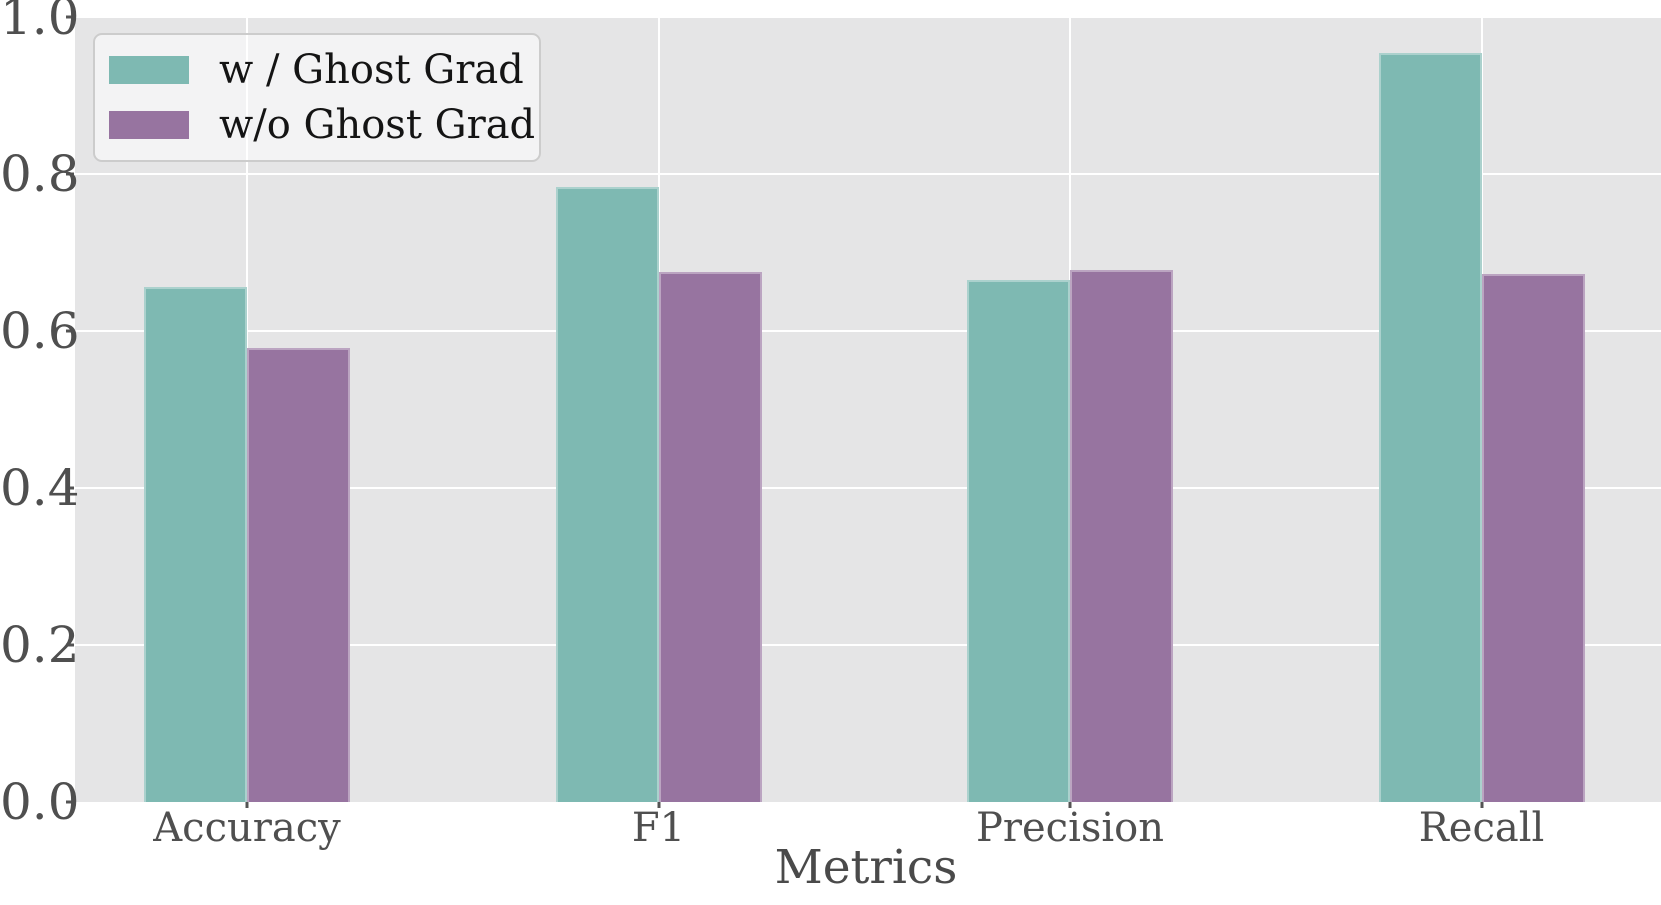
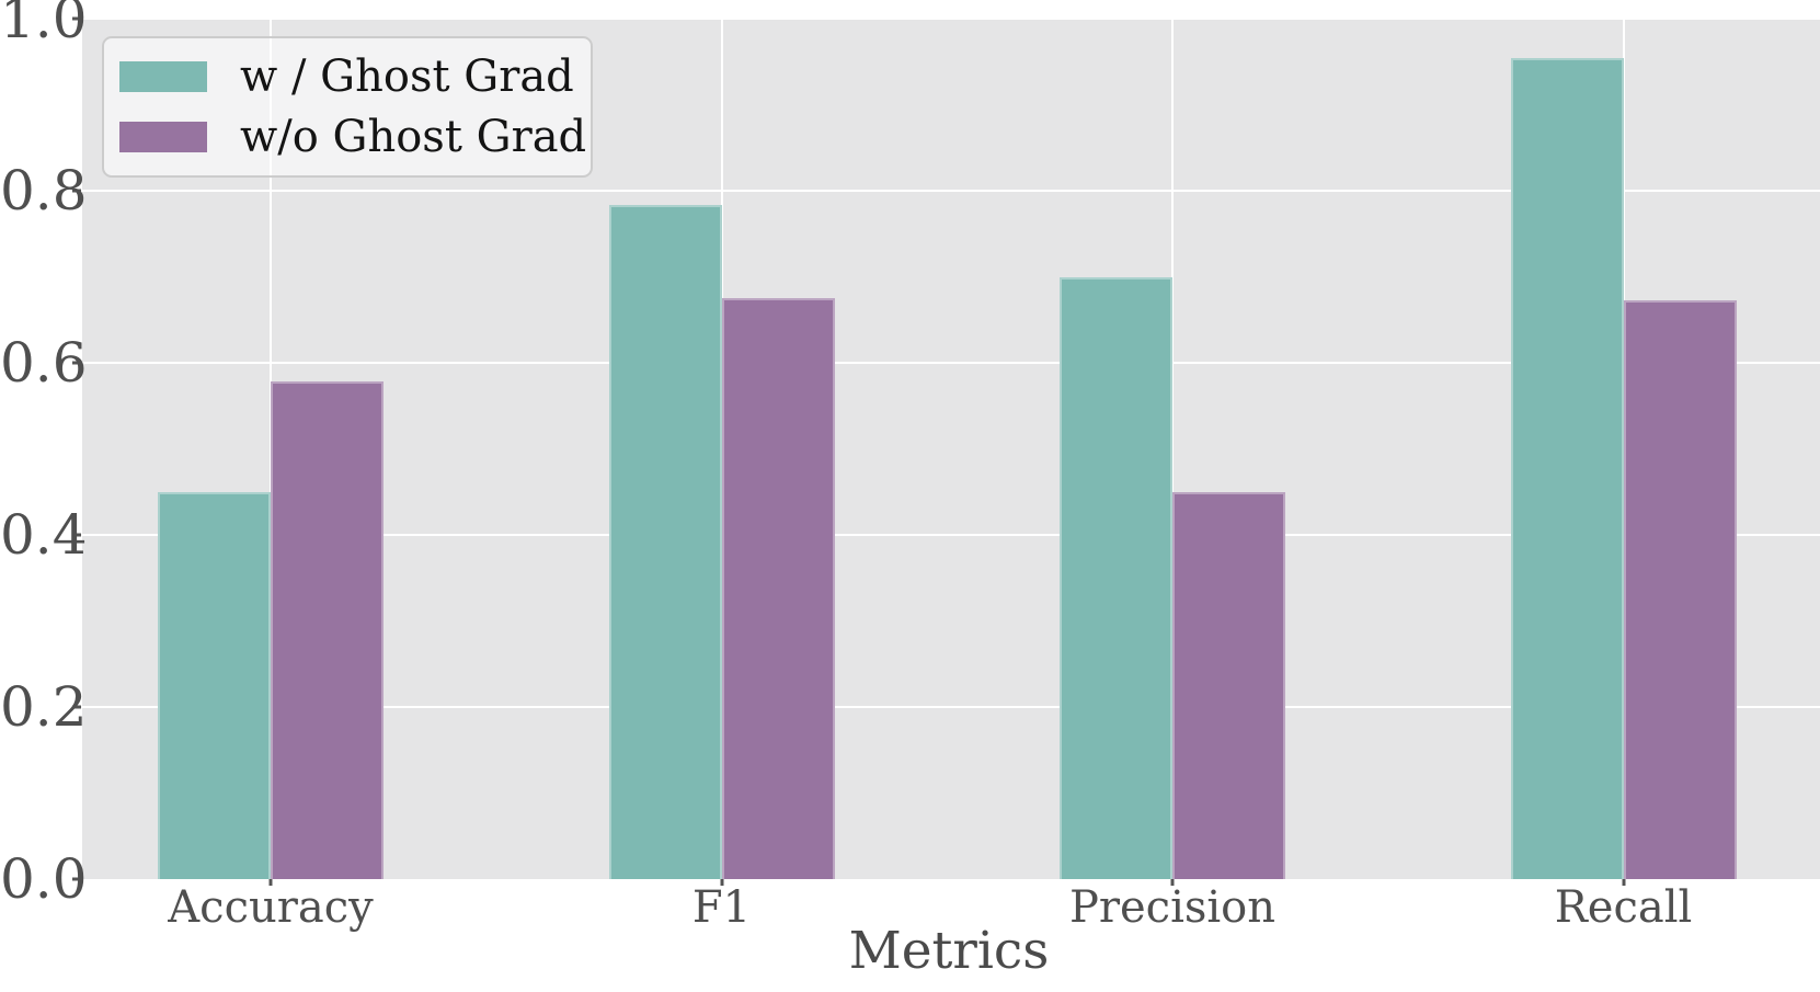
w / Ghost Grad/Accuracy: 0.66 -> 0.45
w / Ghost Grad/Precision: 0.67 -> 0.70
w/o Ghost Grad/Precision: 0.68 -> 0.45
